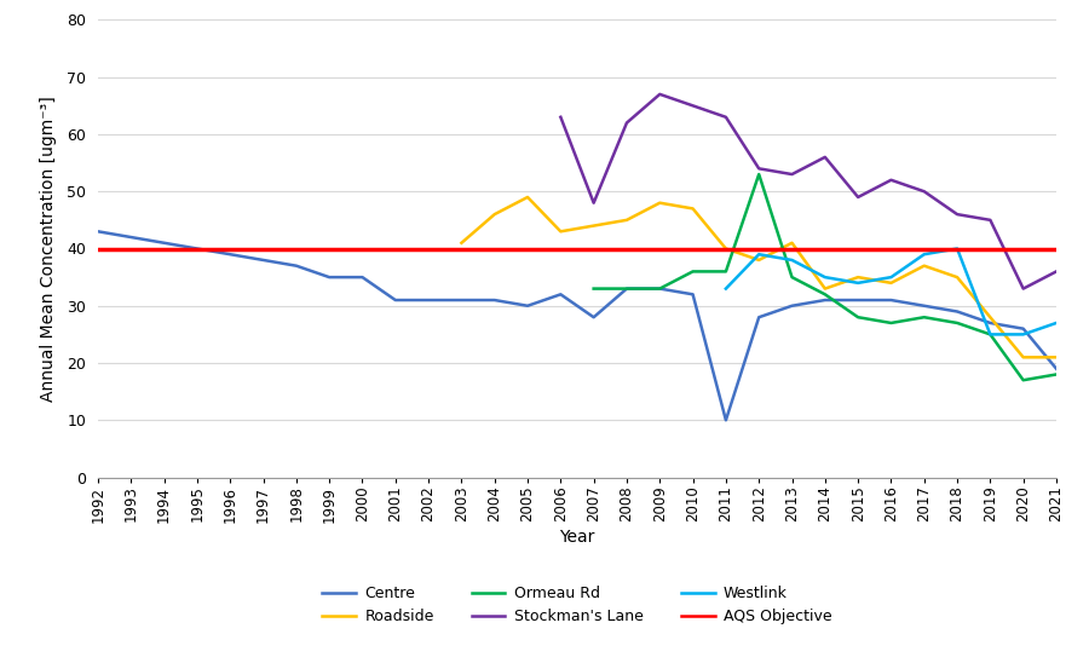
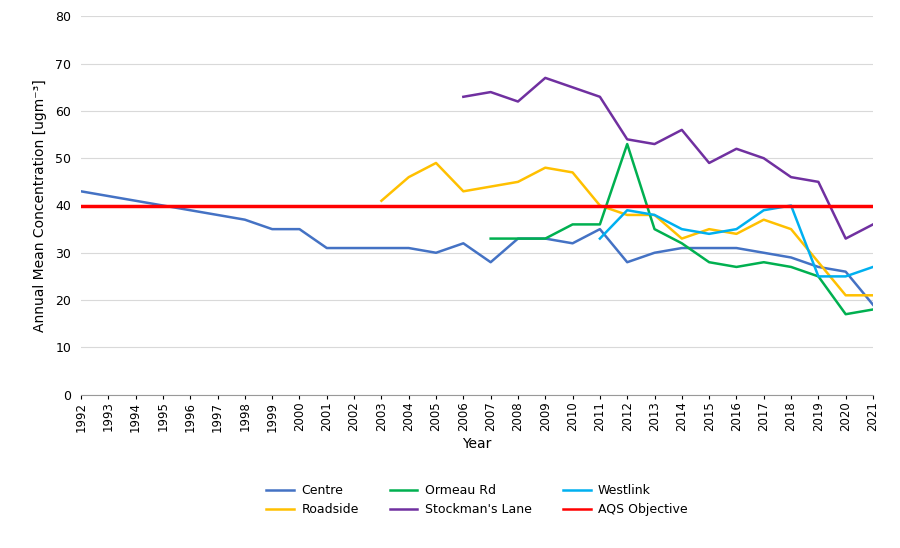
Stockman's Lane/2007: 48 -> 64
Centre/2011: 10 -> 35
Roadside/2013: 41 -> 38
